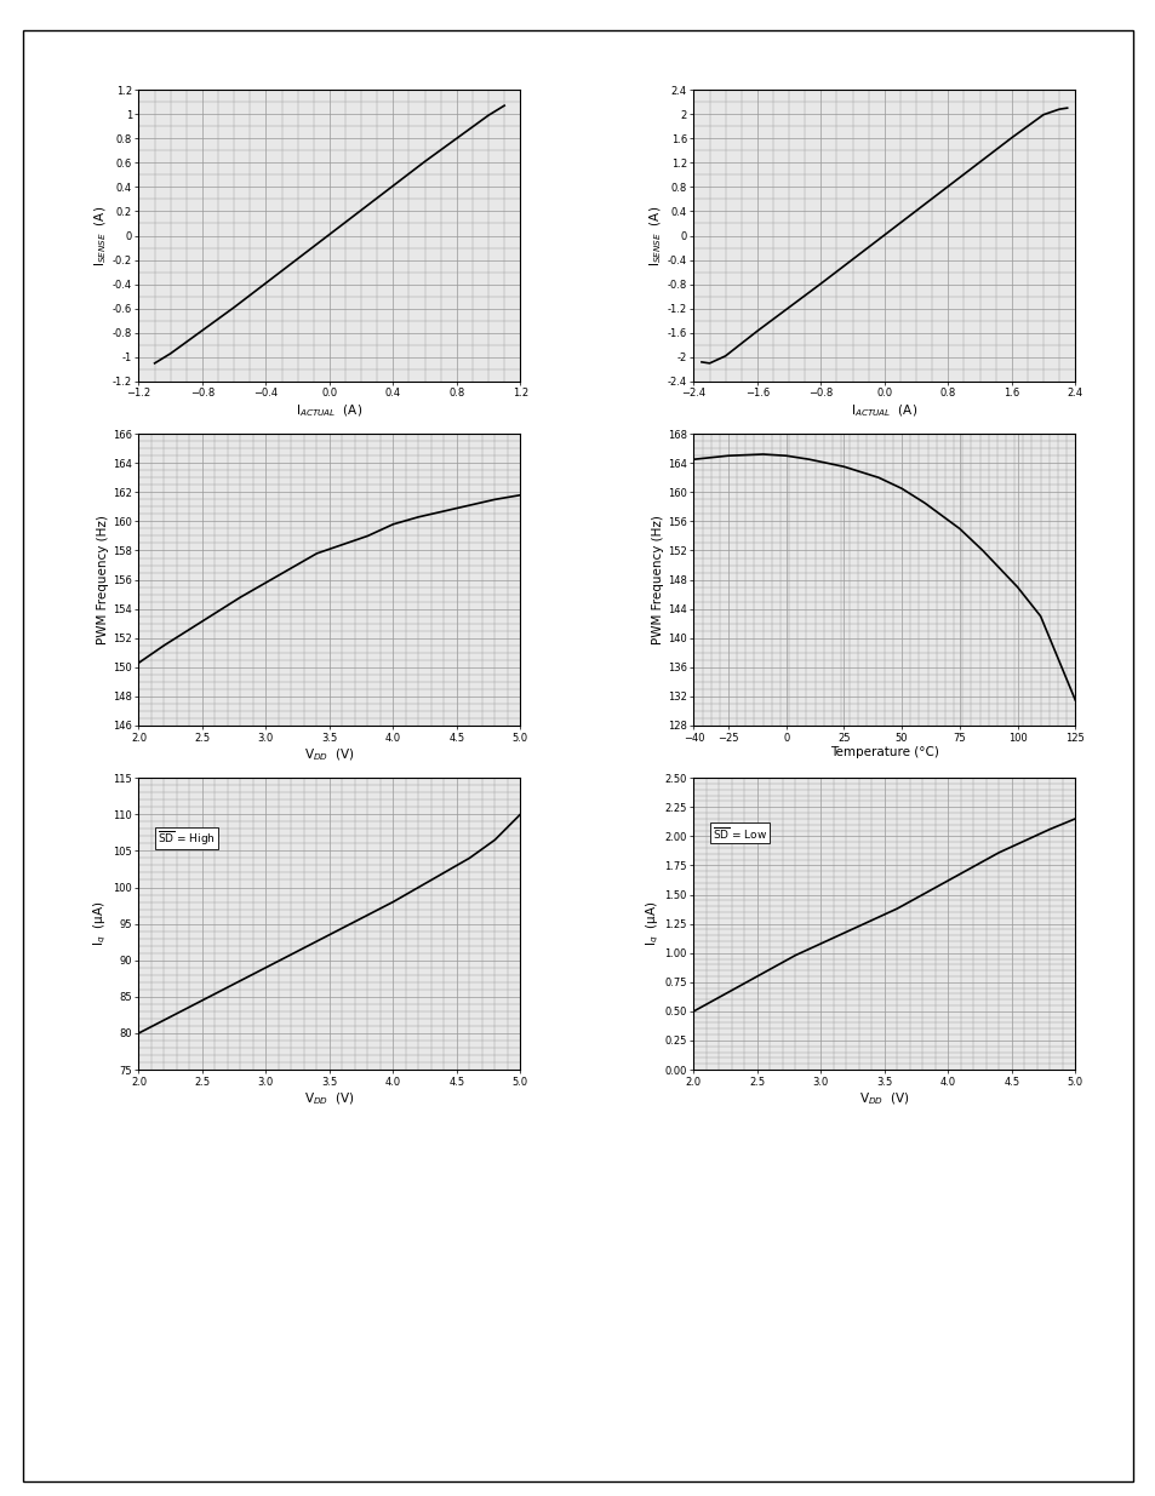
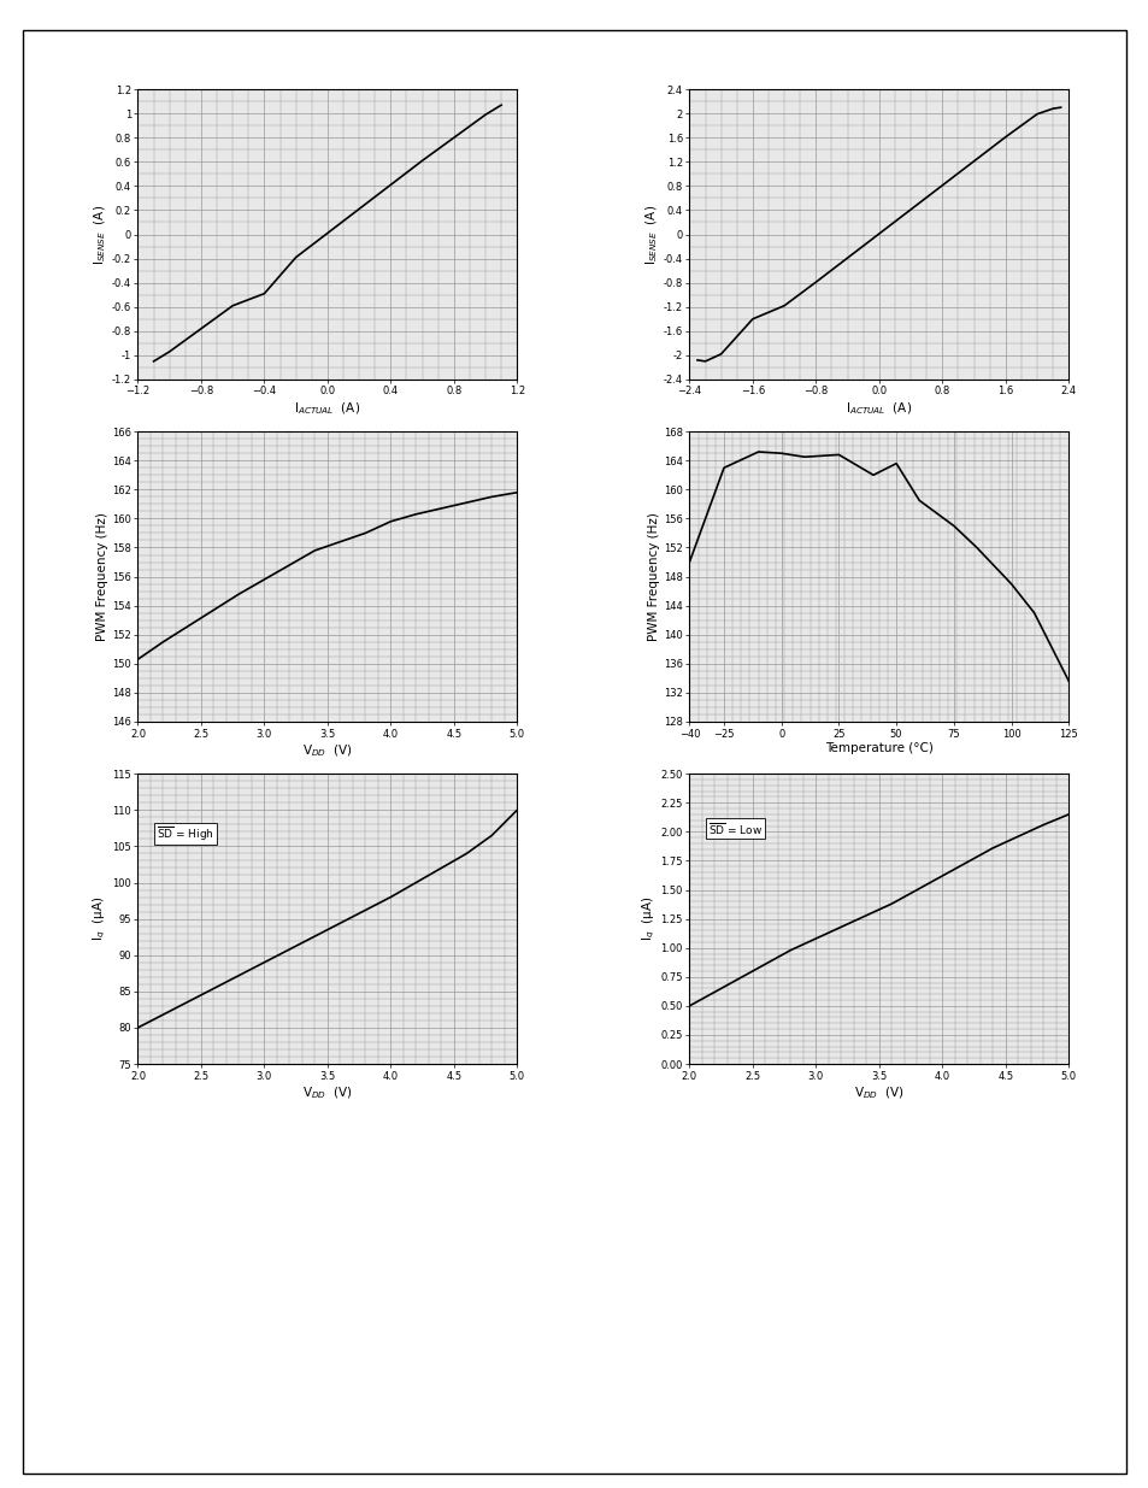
−0.4: -0.39 -> -0.49
−1.6: -1.57 -> -1.40
−40: 164.5 -> 150.0
−25: 165.0 -> 163.0
25: 163.5 -> 164.8
50: 160.5 -> 163.6
125: 131.5 -> 133.6
